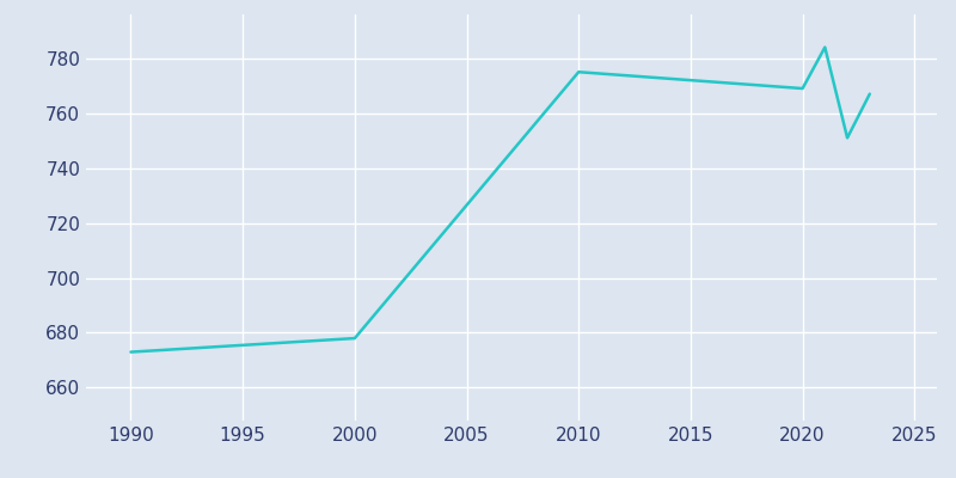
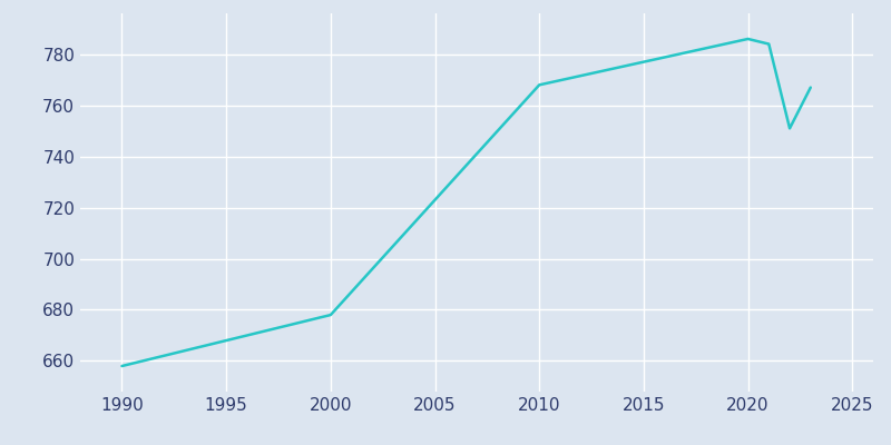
1990: 673 -> 658
2010: 775 -> 768
2020: 769 -> 786
